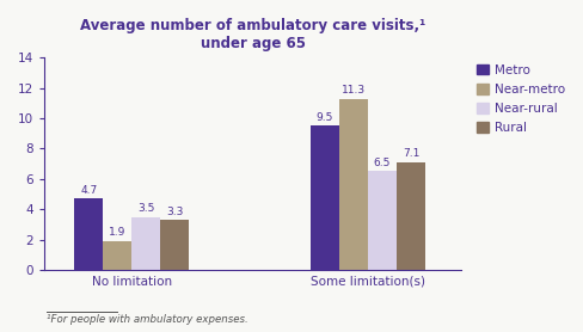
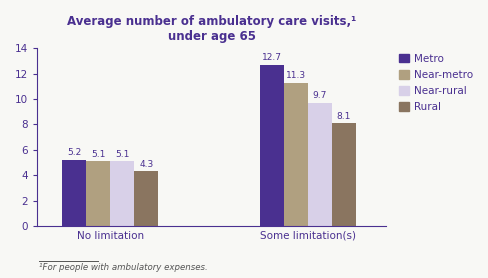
Metro/No limitation: 4.7 -> 5.2
Near-metro/No limitation: 1.9 -> 5.1
Near-rural/No limitation: 3.5 -> 5.1
Rural/No limitation: 3.3 -> 4.3
Metro/Some limitation(s): 9.5 -> 12.7
Near-rural/Some limitation(s): 6.5 -> 9.7
Rural/Some limitation(s): 7.1 -> 8.1
